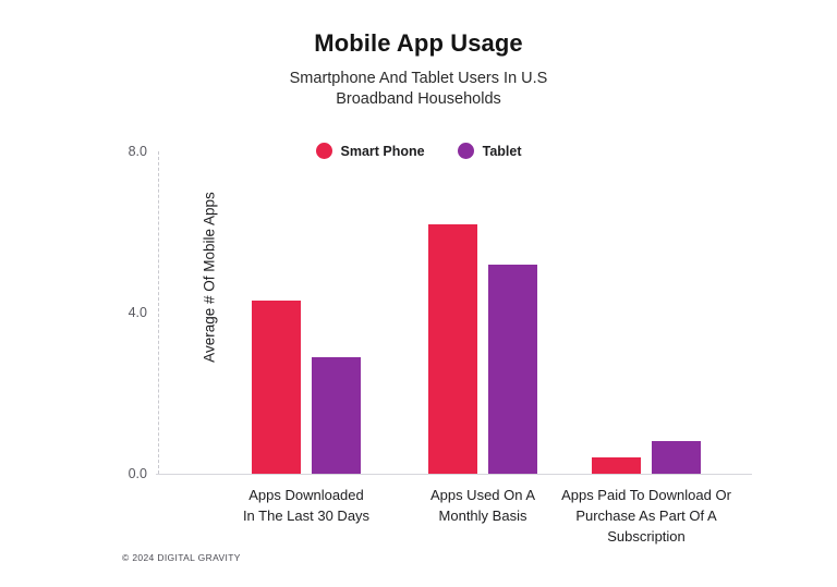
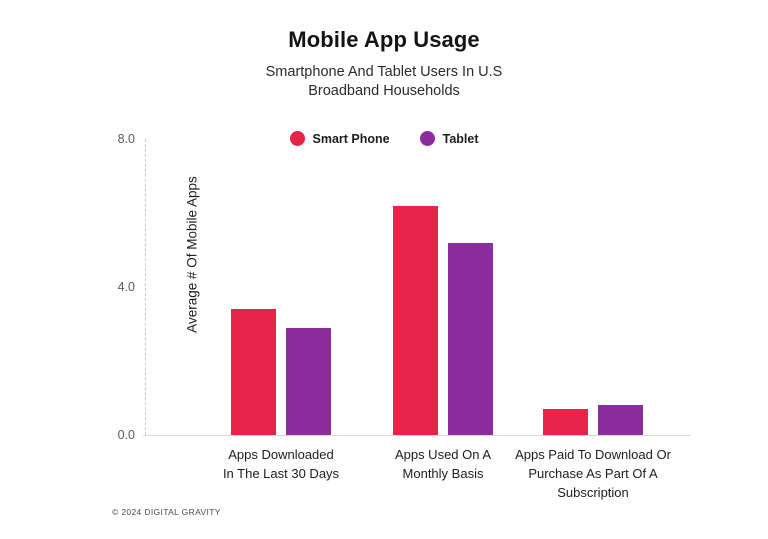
Smart Phone/Apps Downloaded In The Last 30 Days: 4.3 -> 3.4
Smart Phone/Apps Paid To Download Or Purchase As Part Of A Subscription: 0.4 -> 0.7
